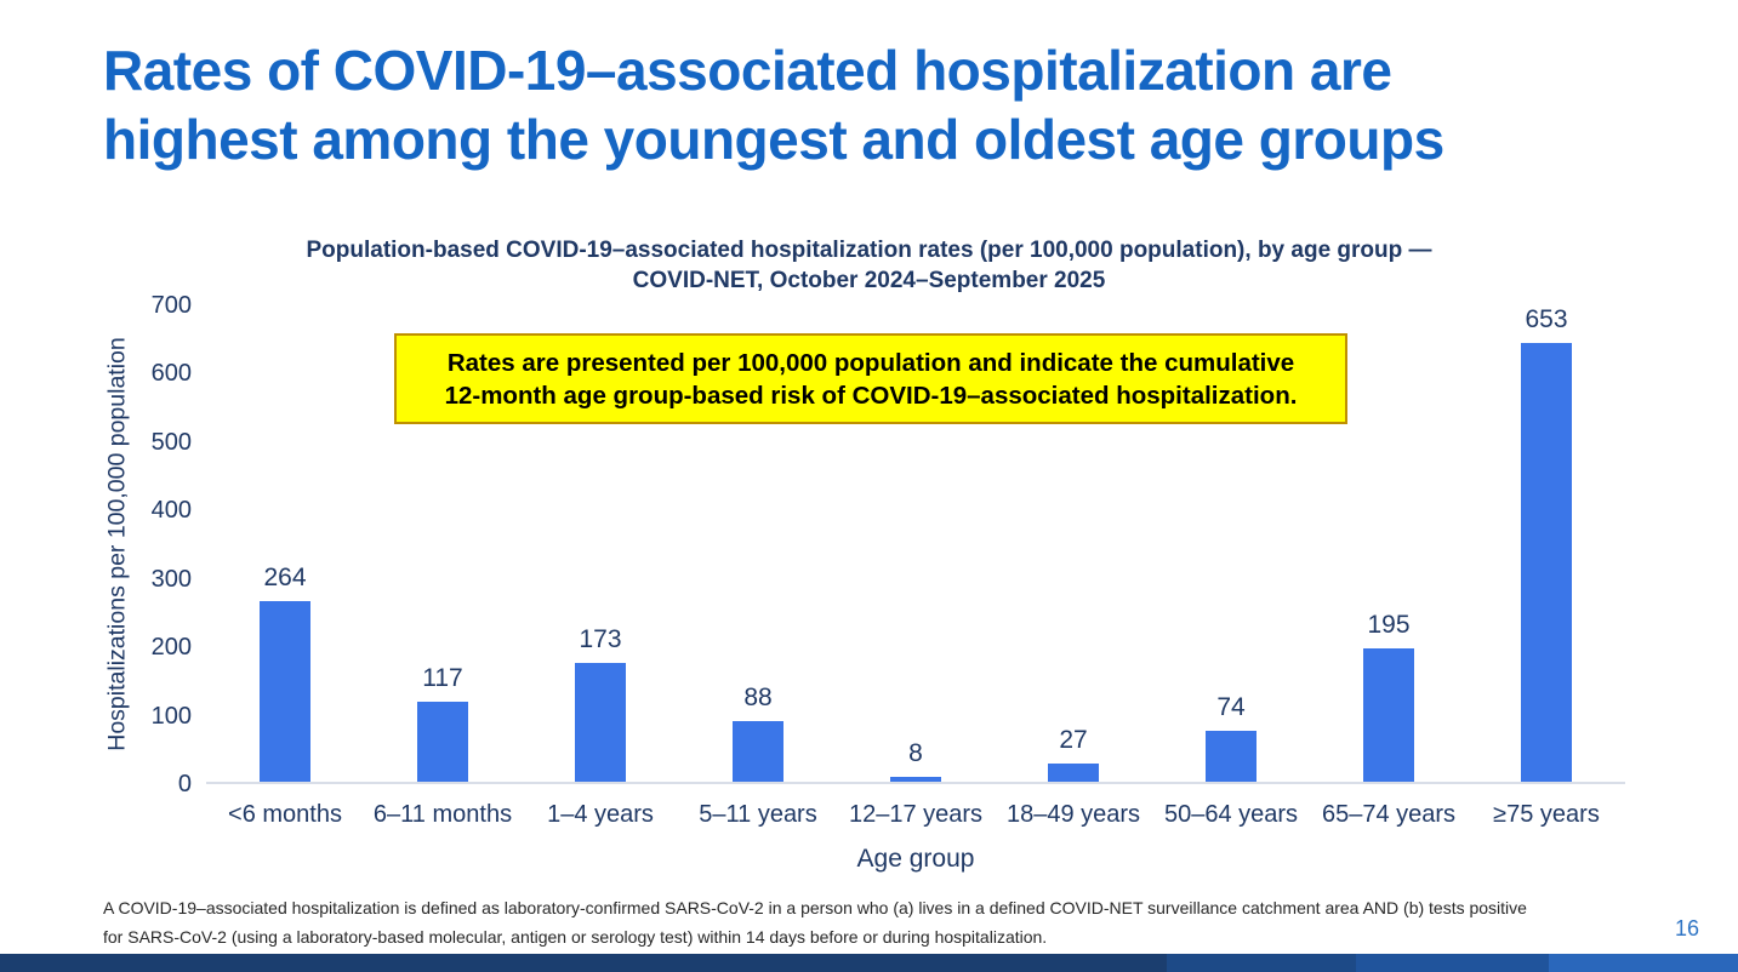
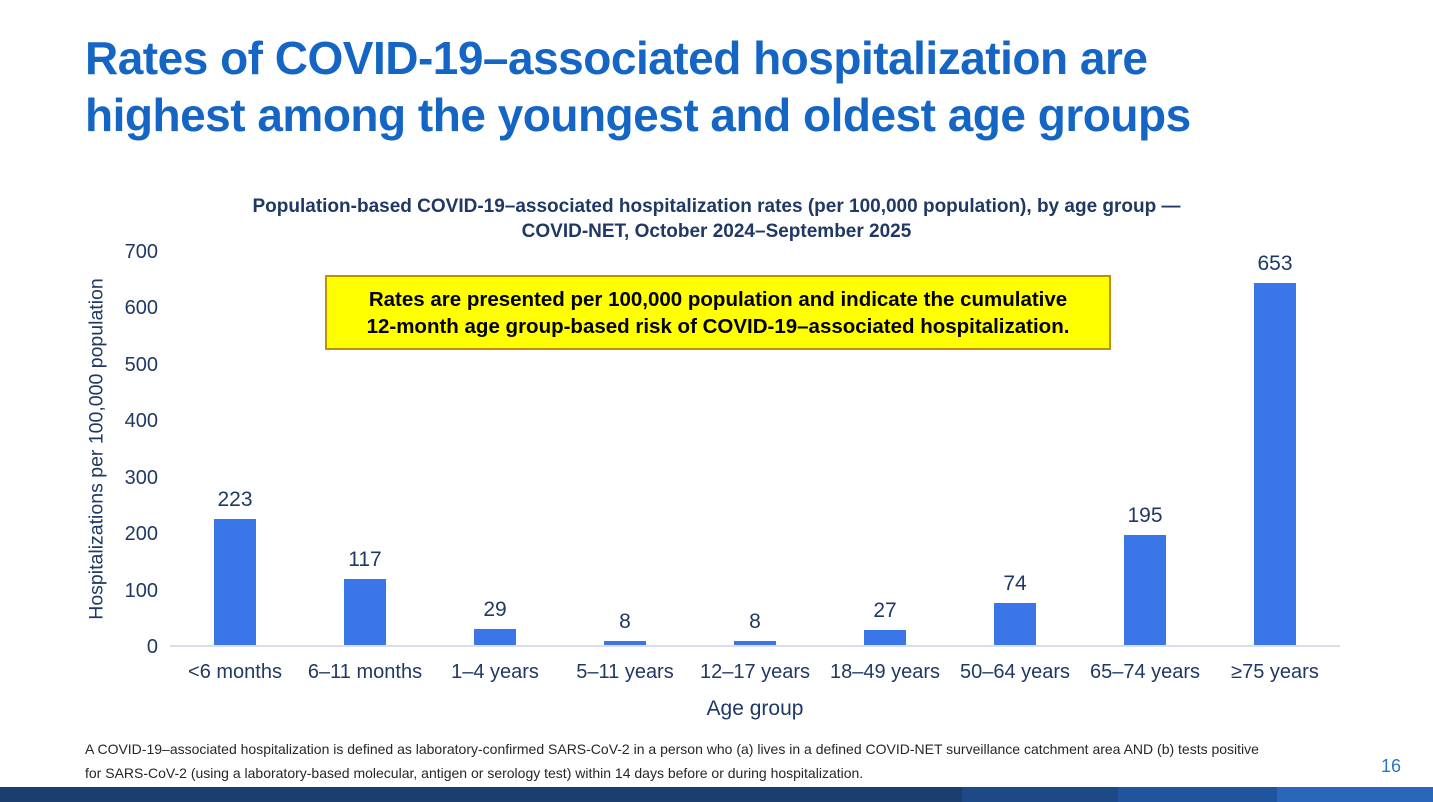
<6 months: 264 -> 223
1–4 years: 173 -> 29
5–11 years: 88 -> 8
